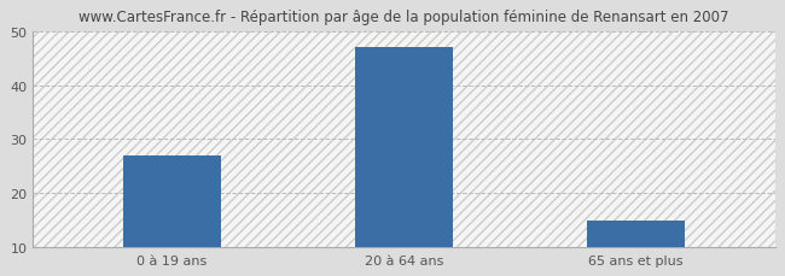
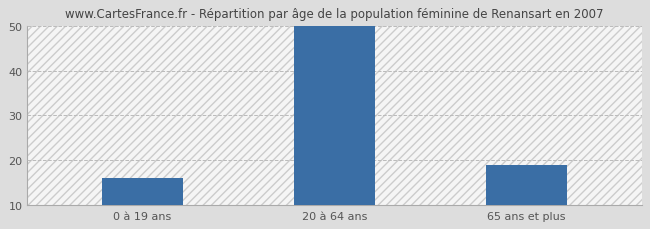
0 à 19 ans: 27 -> 16
20 à 64 ans: 47 -> 50
65 ans et plus: 15 -> 19
